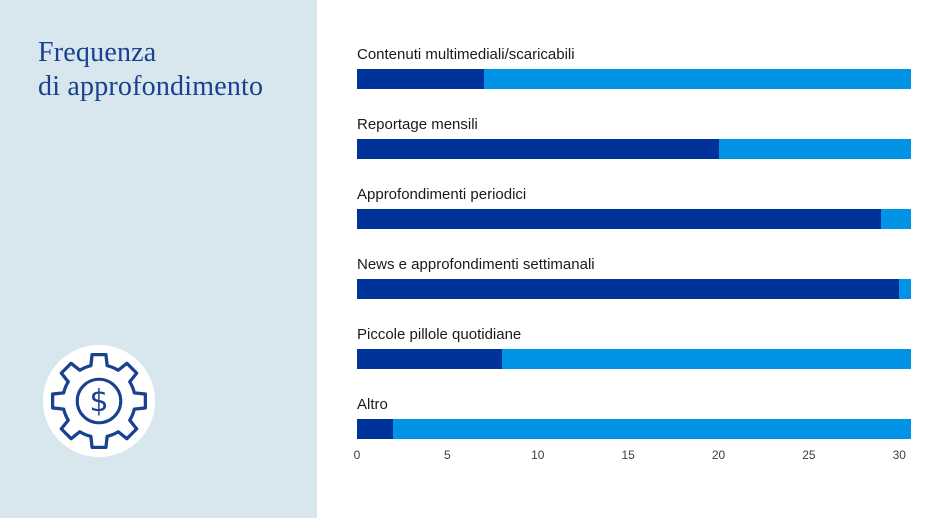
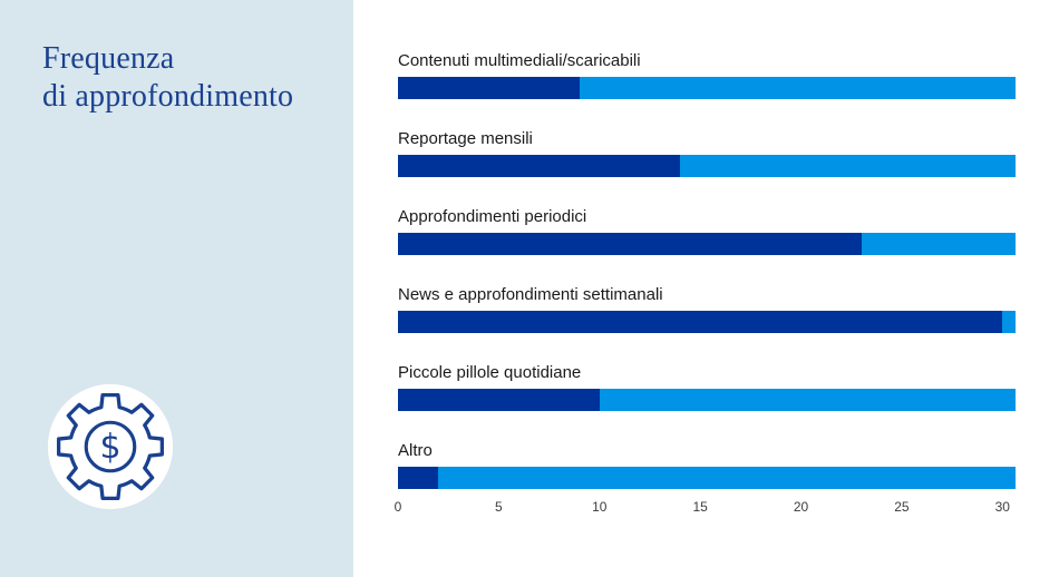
Contenuti multimediali/scaricabili: 7 -> 9
Reportage mensili: 20 -> 14
Approfondimenti periodici: 29 -> 23
Piccole pillole quotidiane: 8 -> 10
